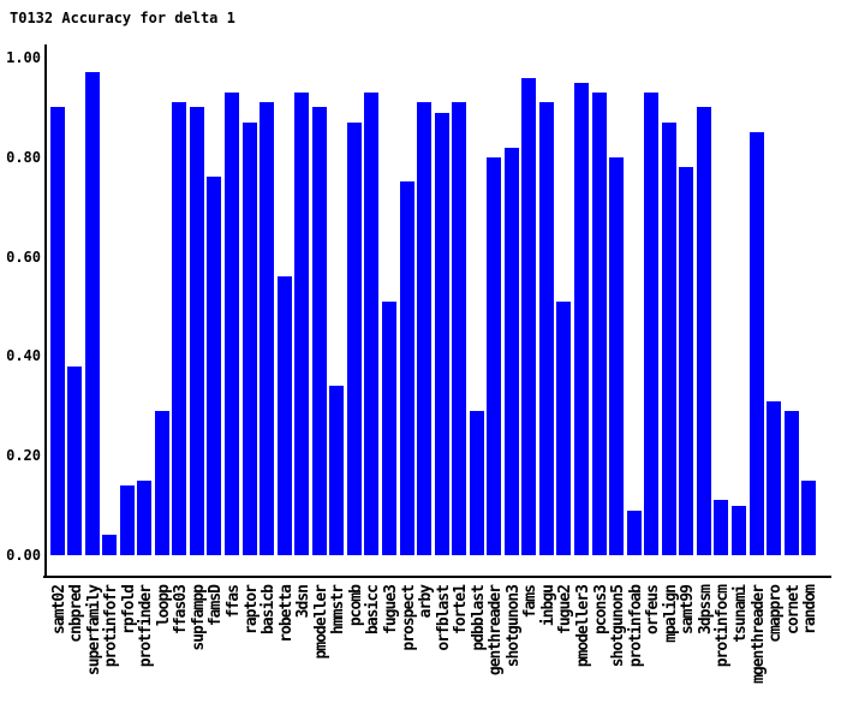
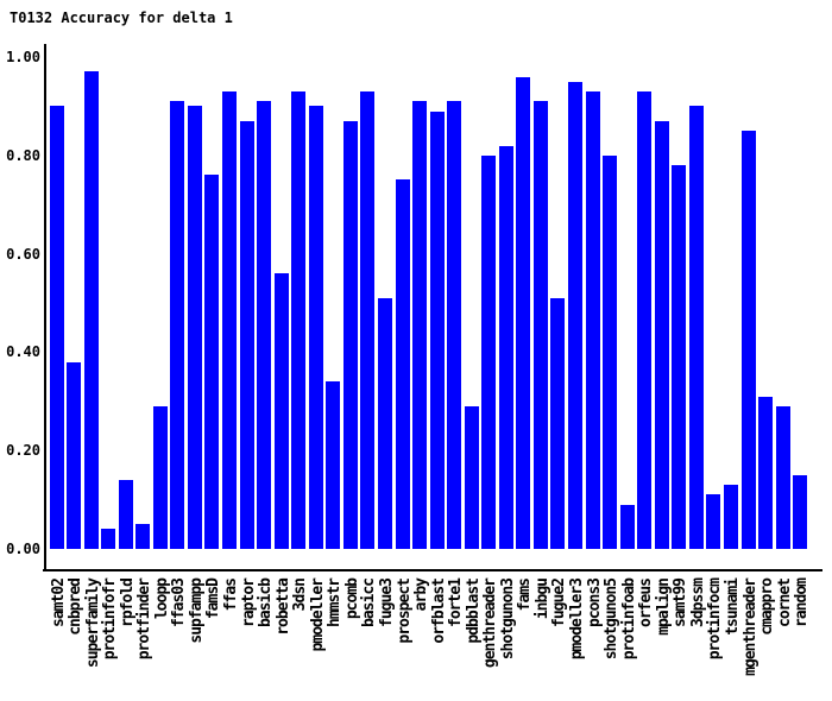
protfinder: 0.15 -> 0.05
tsunami: 0.10 -> 0.13
